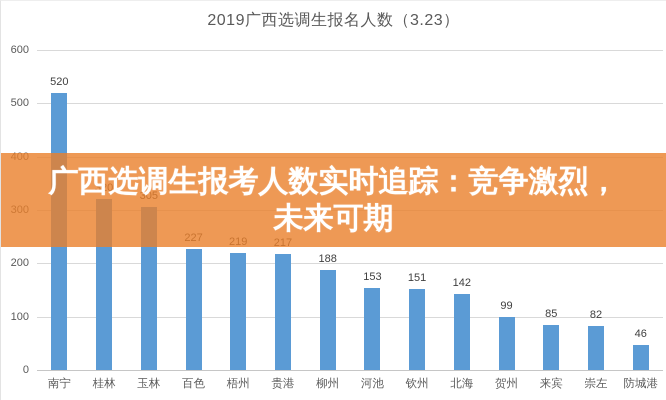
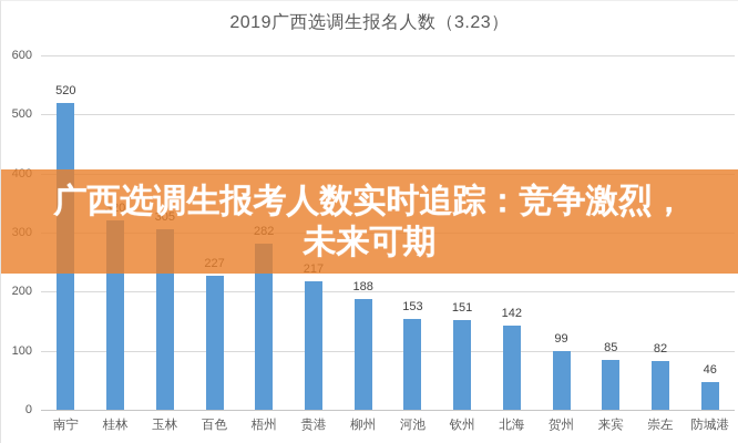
梧州: 219 -> 282
